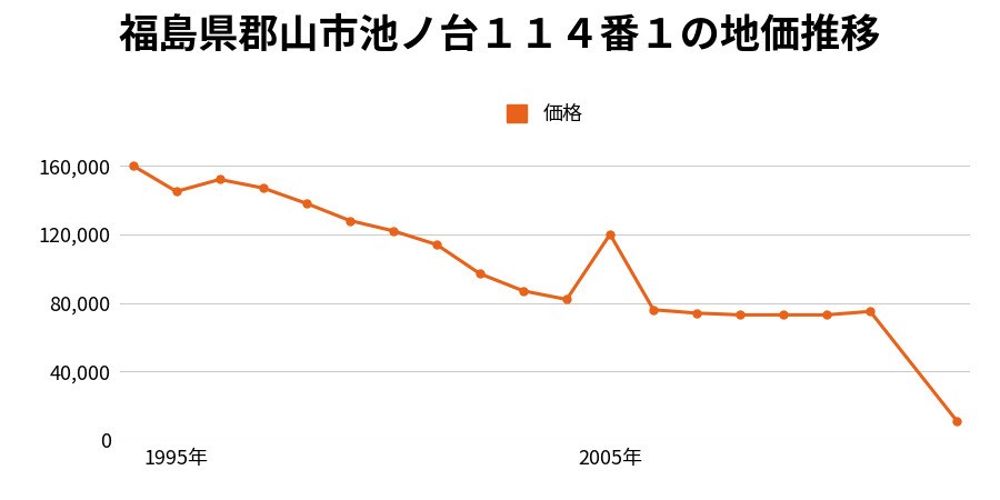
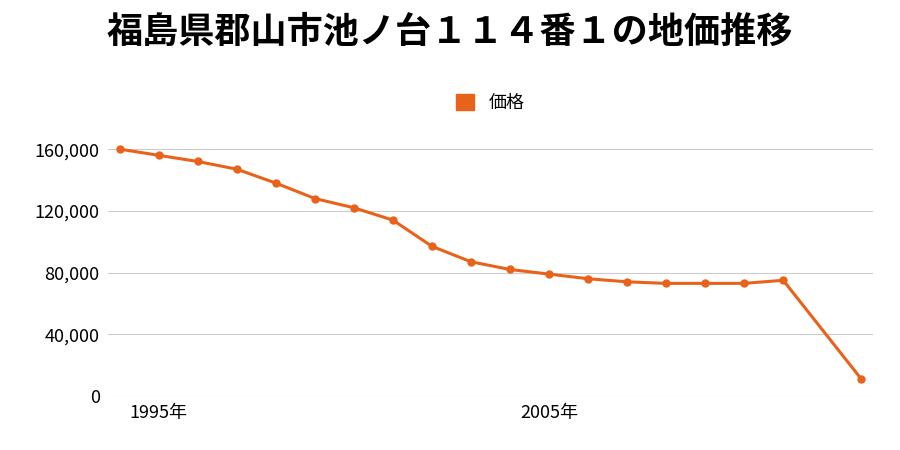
1995年: 145,000 -> 156,000
2005年: 120,000 -> 79,000
